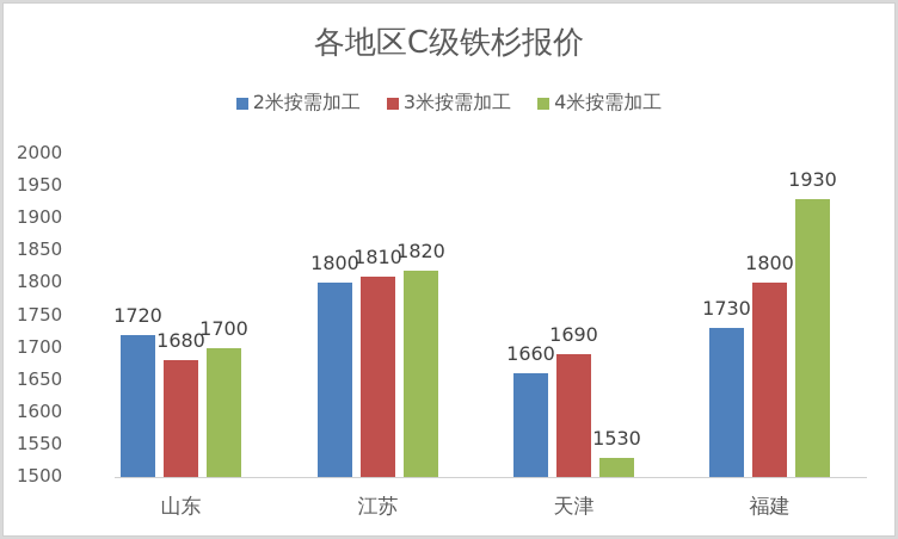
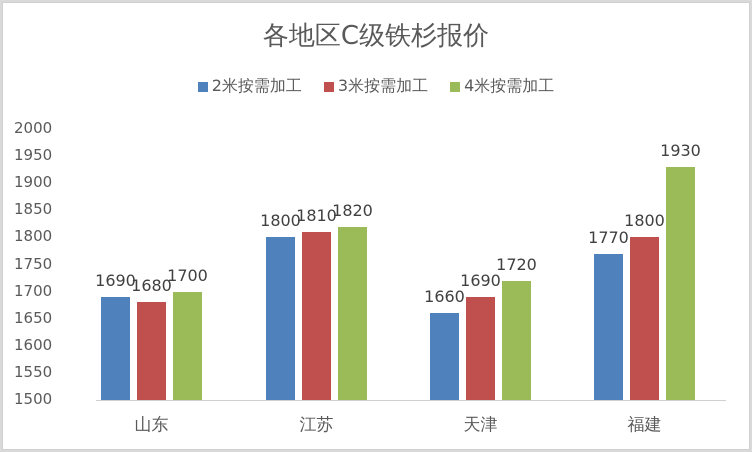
2米按需加工/山东: 1720 -> 1690
4米按需加工/天津: 1530 -> 1720
2米按需加工/福建: 1730 -> 1770
